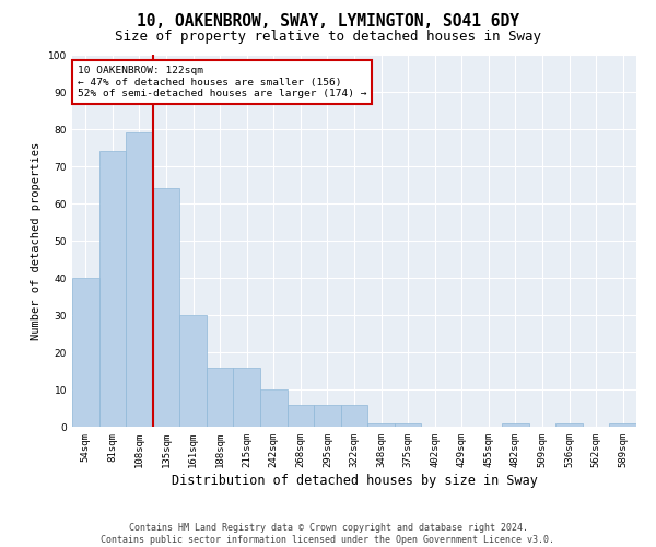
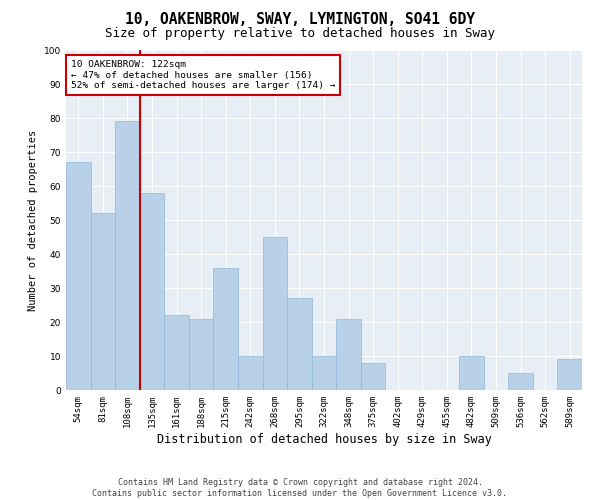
54sqm: 40 -> 67
81sqm: 74 -> 52
135sqm: 64 -> 58
161sqm: 30 -> 22
188sqm: 16 -> 21
215sqm: 16 -> 36
268sqm: 6 -> 45
295sqm: 6 -> 27
322sqm: 6 -> 10
348sqm: 1 -> 21
375sqm: 1 -> 8
482sqm: 1 -> 10
536sqm: 1 -> 5
589sqm: 1 -> 9
